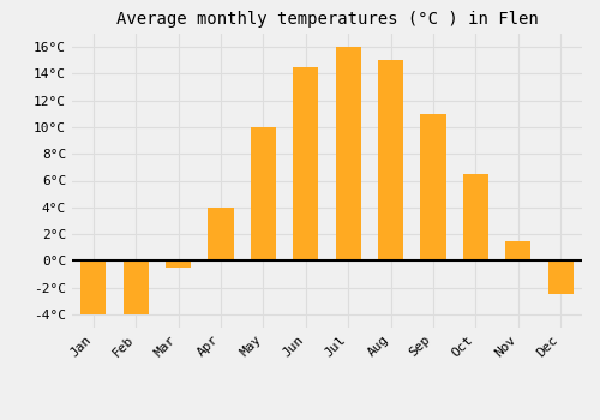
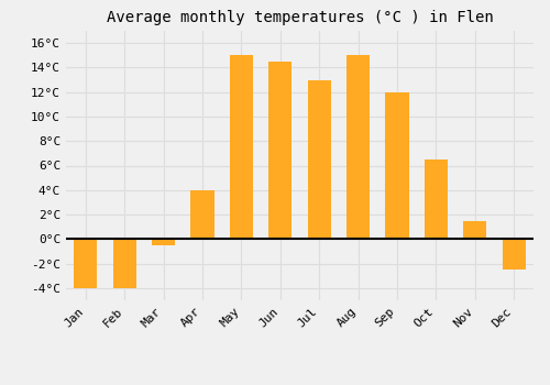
May: 10.0°C -> 15.0°C
Jul: 16.0°C -> 13.0°C
Sep: 11.0°C -> 12.0°C
